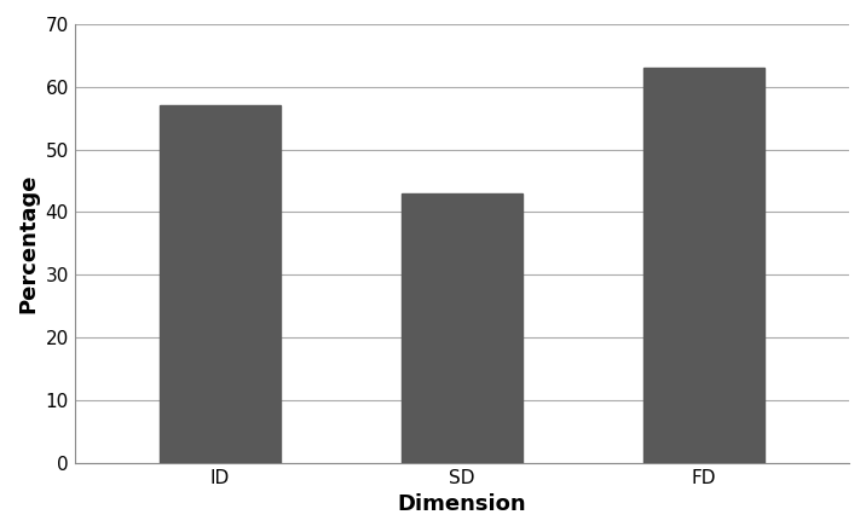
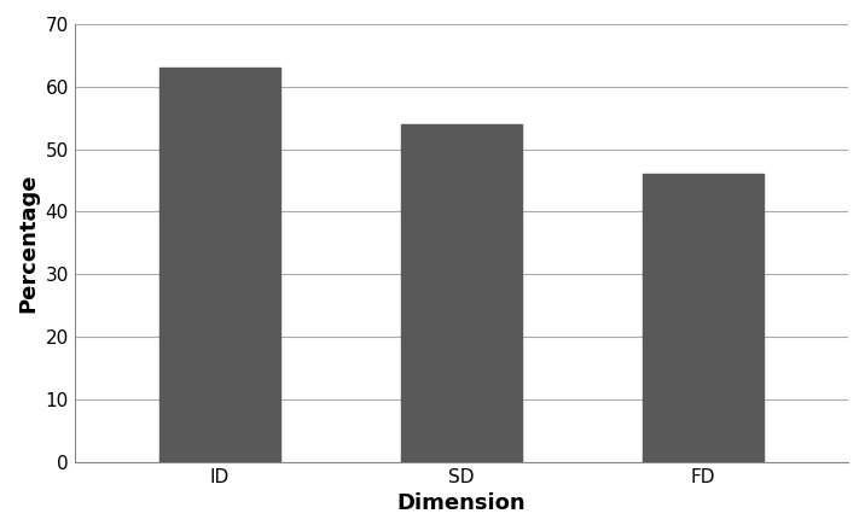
ID: 57 -> 63
SD: 43 -> 54
FD: 63 -> 46
